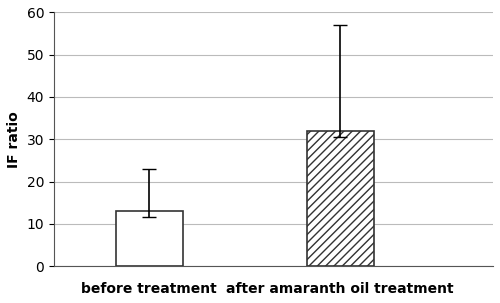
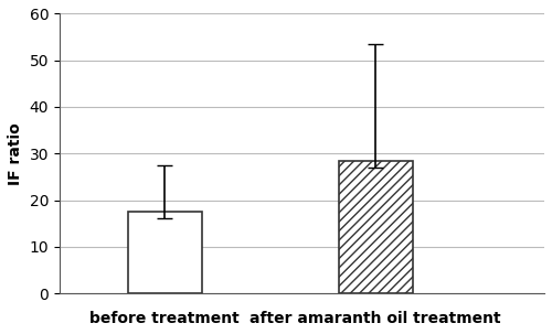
before treatment: 13.0 -> 17.5
after amaranth oil treatment: 32.0 -> 28.5
